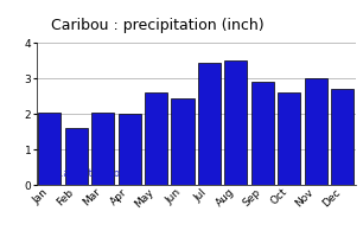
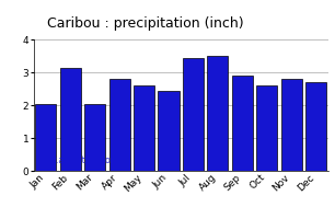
Feb: 1.60 -> 3.15
Apr: 2.00 -> 2.80
Nov: 3.00 -> 2.80
